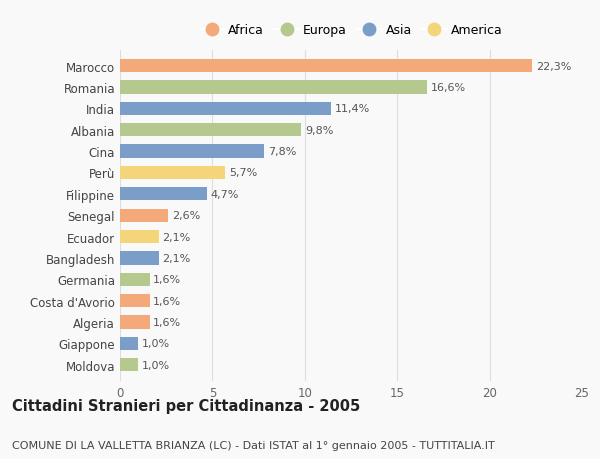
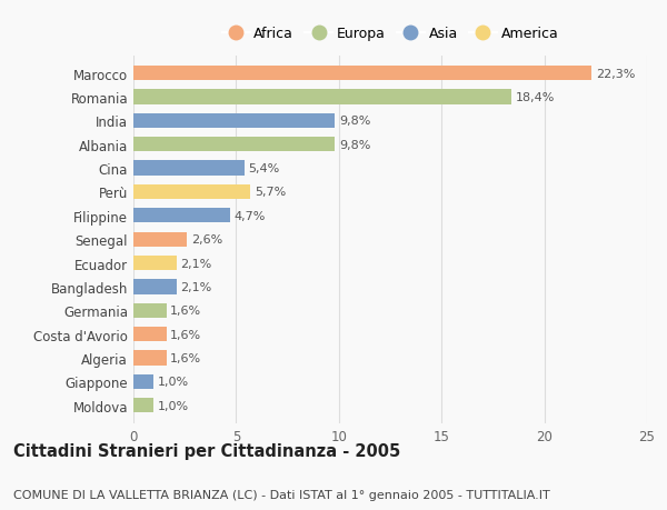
Romania: 16,6% -> 18,4%
India: 11,4% -> 9,8%
Cina: 7,8% -> 5,4%
